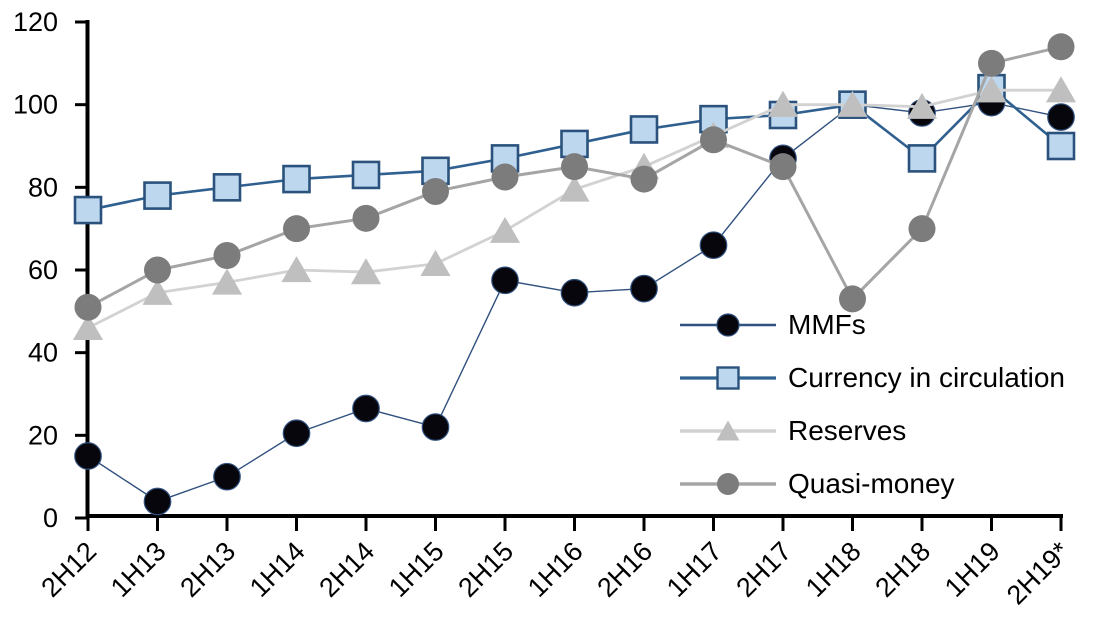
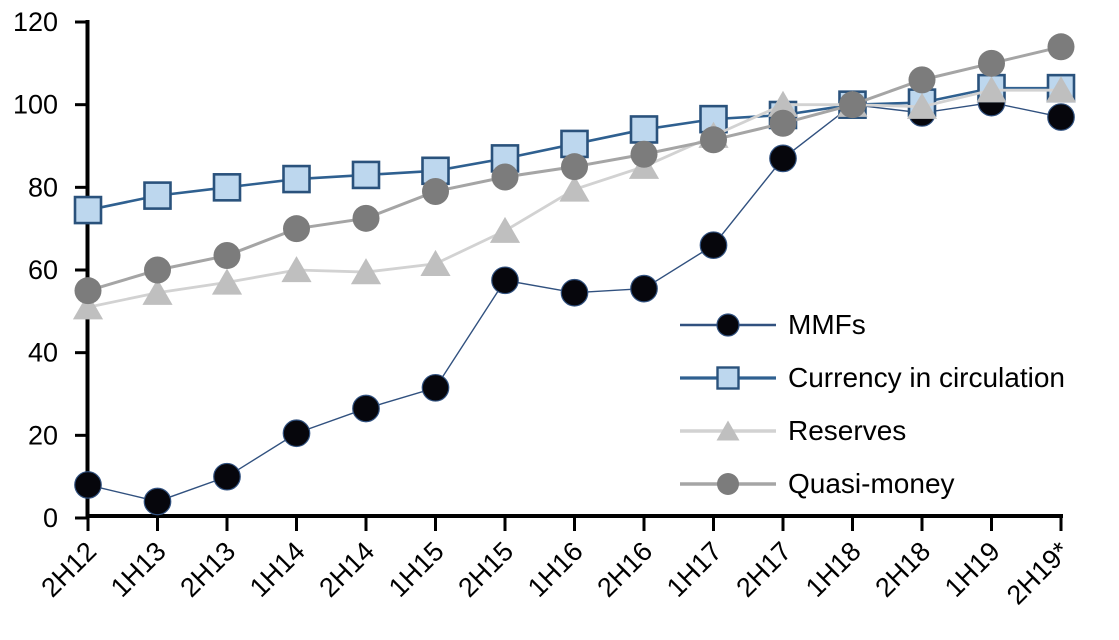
MMFs/2H12: 15 -> 8
Reserves/2H12: 46 -> 51
Quasi-money/2H12: 51 -> 55
MMFs/1H15: 22 -> 32
Quasi-money/2H16: 82 -> 88
Quasi-money/2H17: 85 -> 96
Quasi-money/1H18: 53 -> 100
Currency in circulation/2H18: 87 -> 100
Quasi-money/2H18: 70 -> 106
Currency in circulation/2H19*: 90 -> 104
